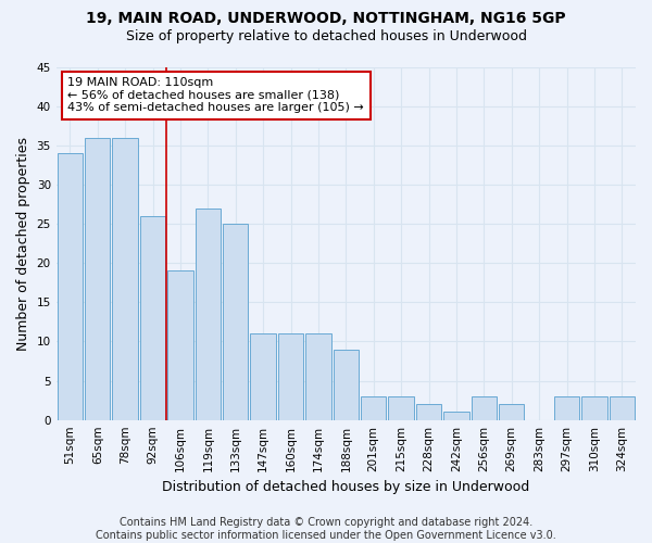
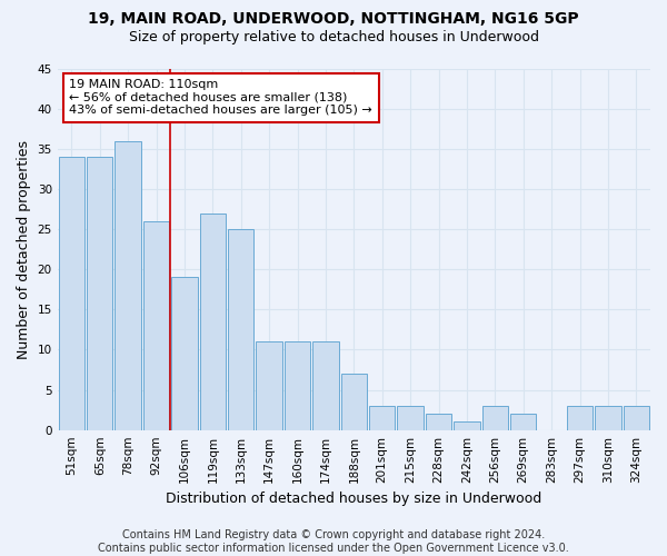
65sqm: 36 -> 34
188sqm: 9 -> 7
